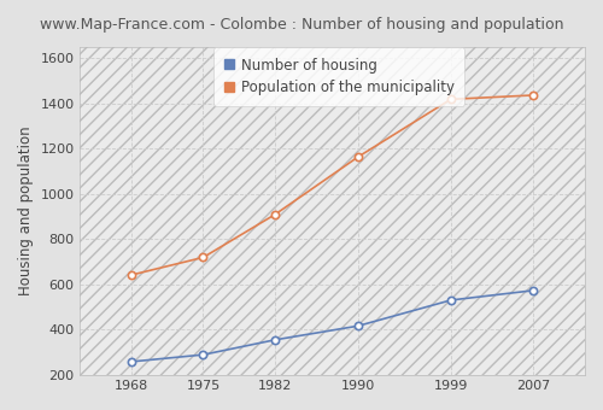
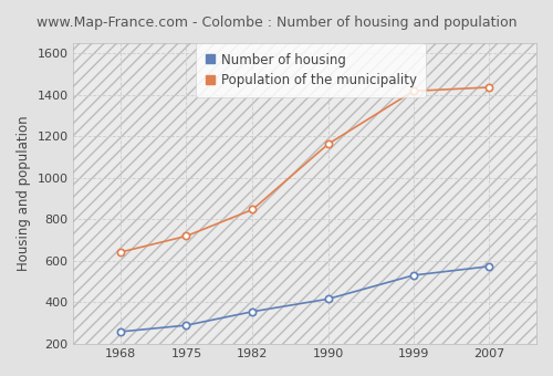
Population of the municipality/1982: 910 -> 850
